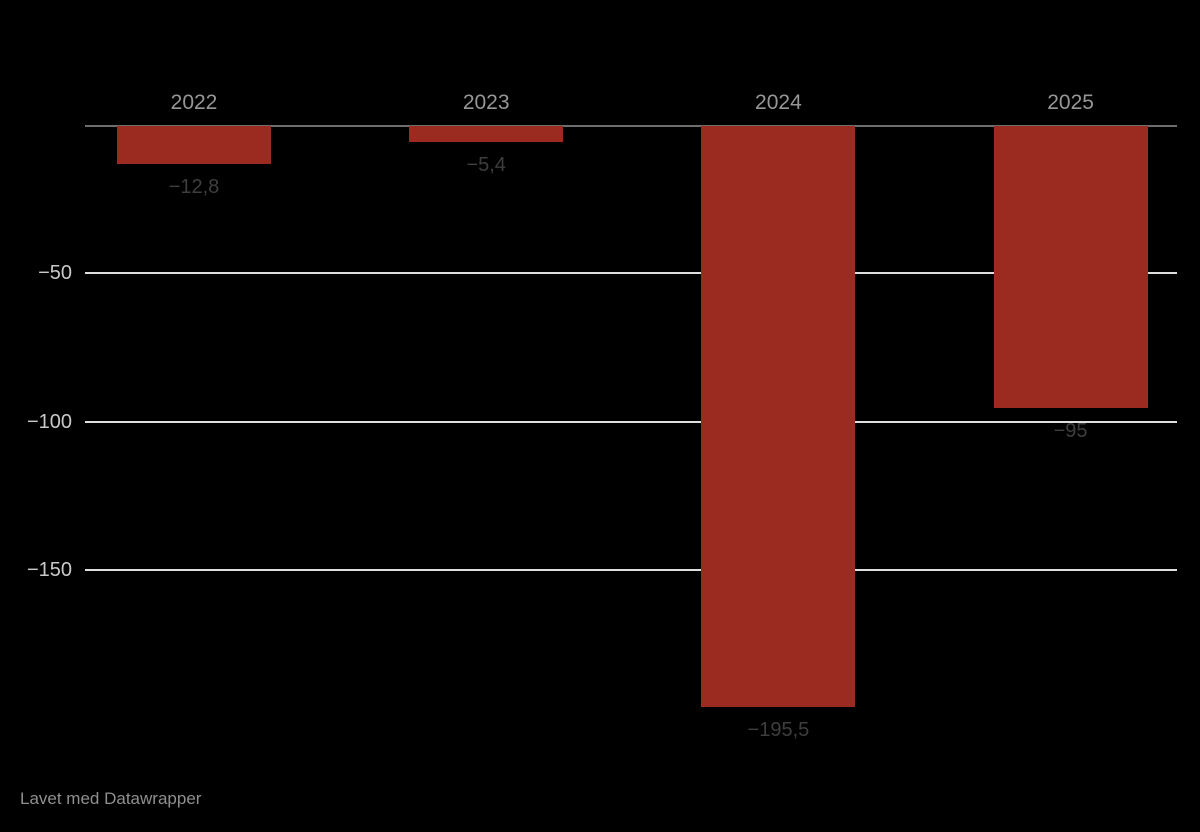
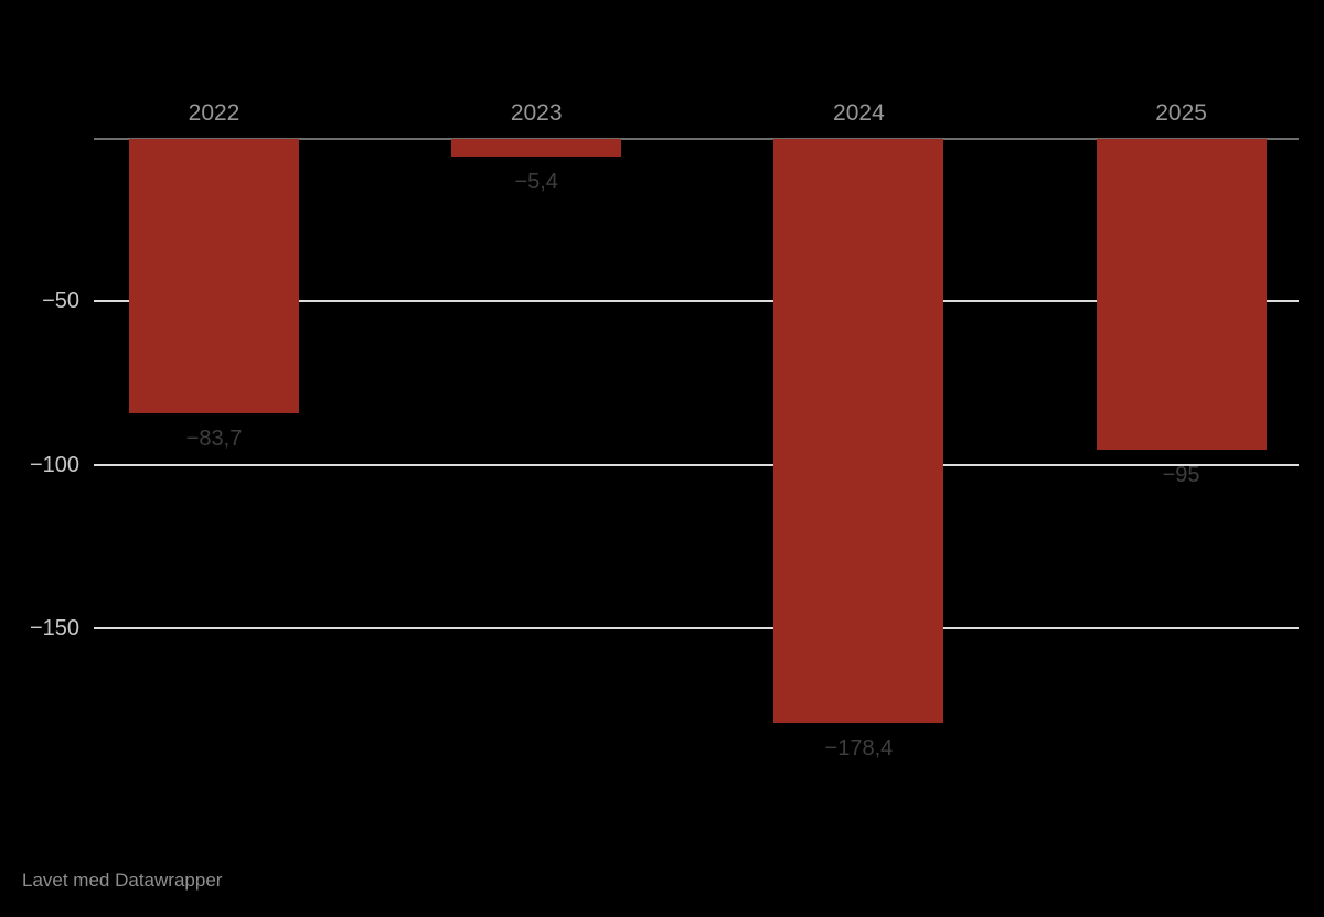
2022: −12,8 -> −83,7
2024: −195,5 -> −178,4
